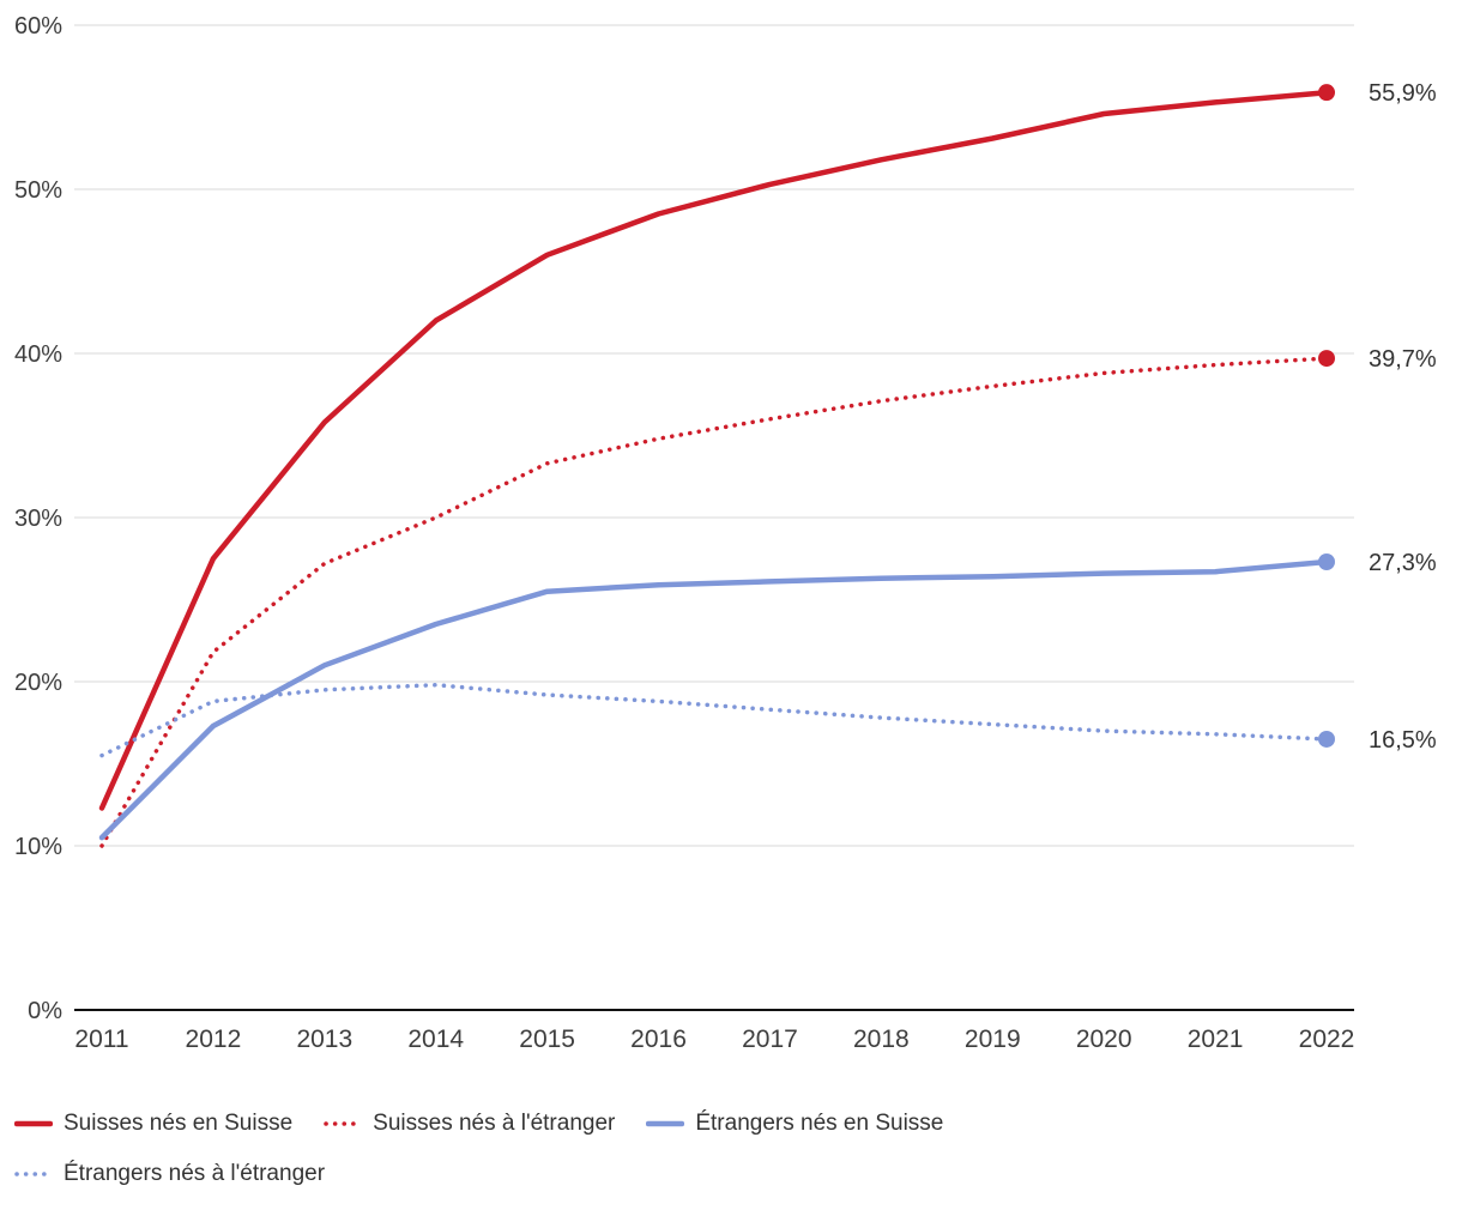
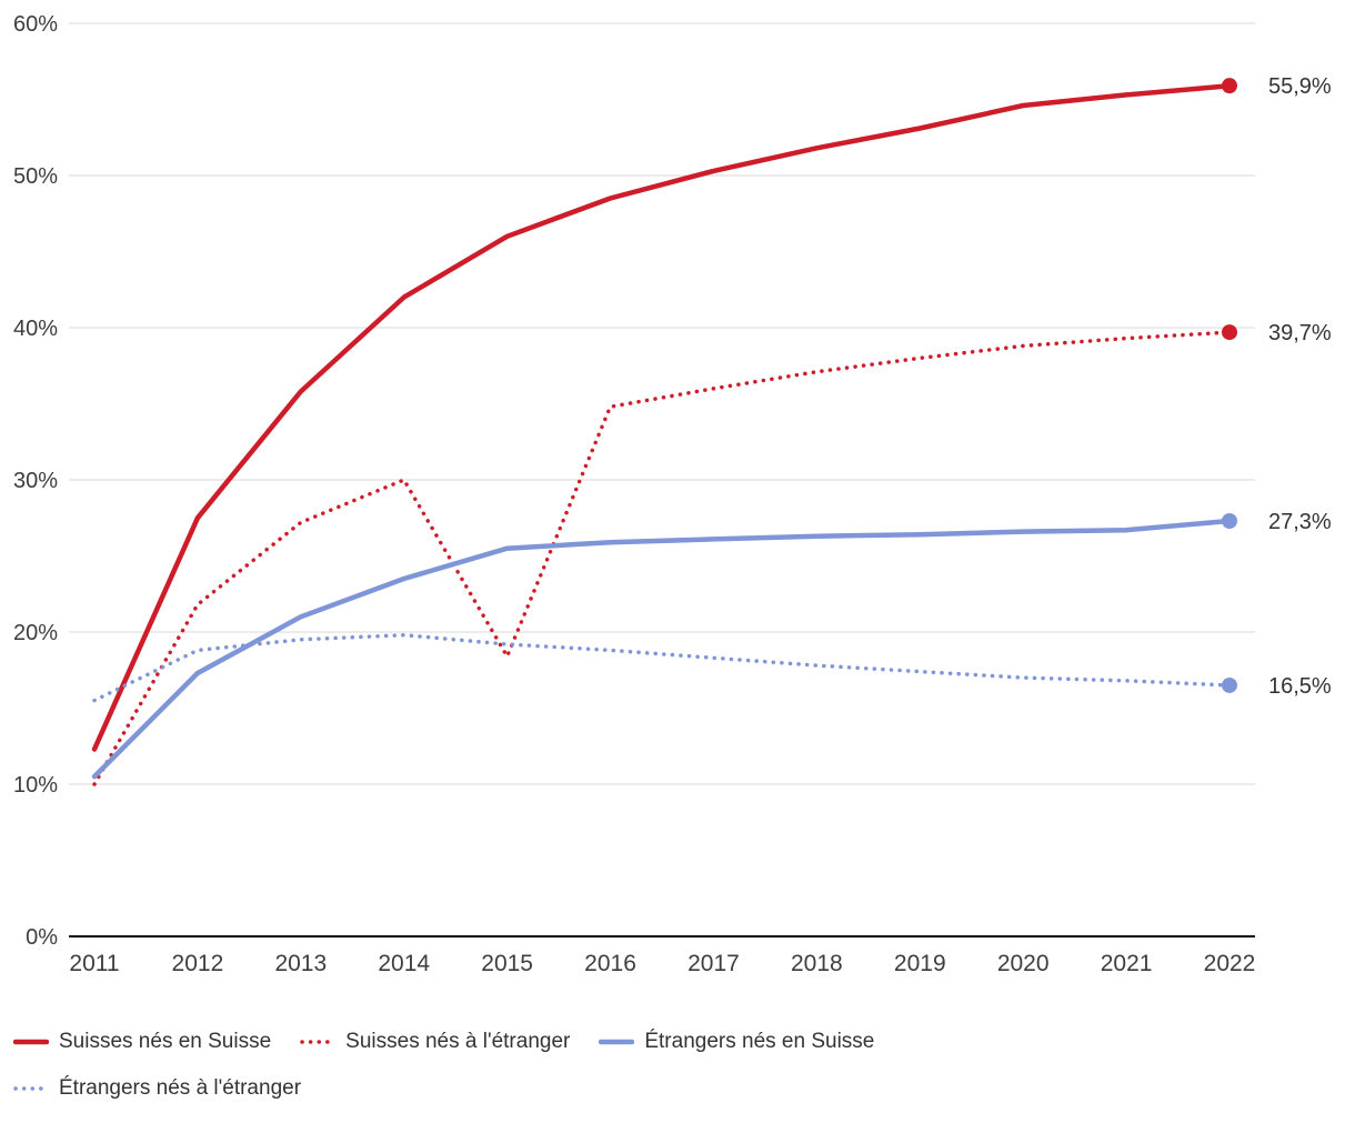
Suisses nés à l'étranger/2015: 33.3% -> 18.4%
